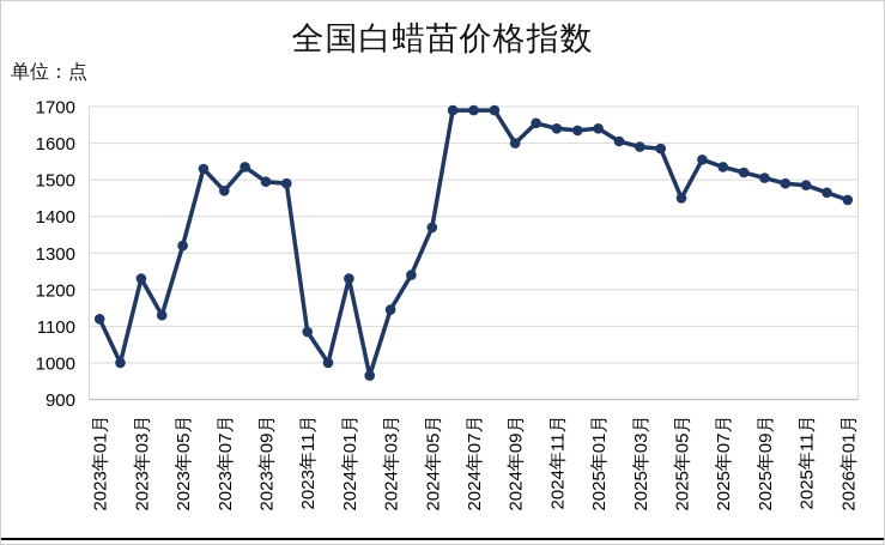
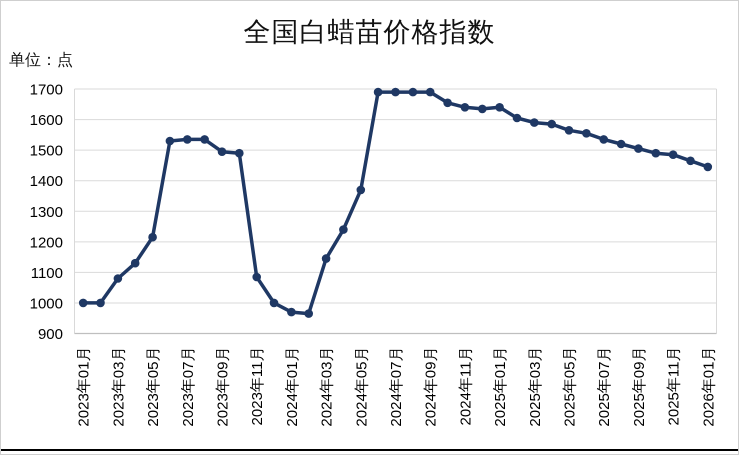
2023年01月: 1120 -> 1000
2023年03月: 1230 -> 1080
2023年05月: 1320 -> 1220
2023年07月: 1470 -> 1540
2024年01月: 1230 -> 970
2024年09月: 1600 -> 1690
2025年05月: 1450 -> 1560
